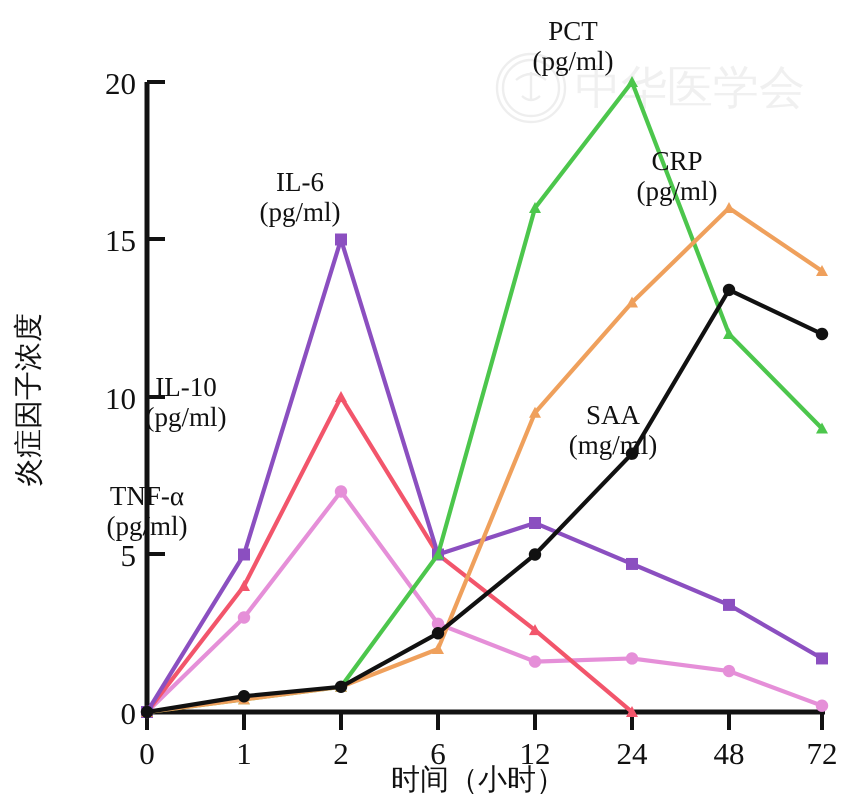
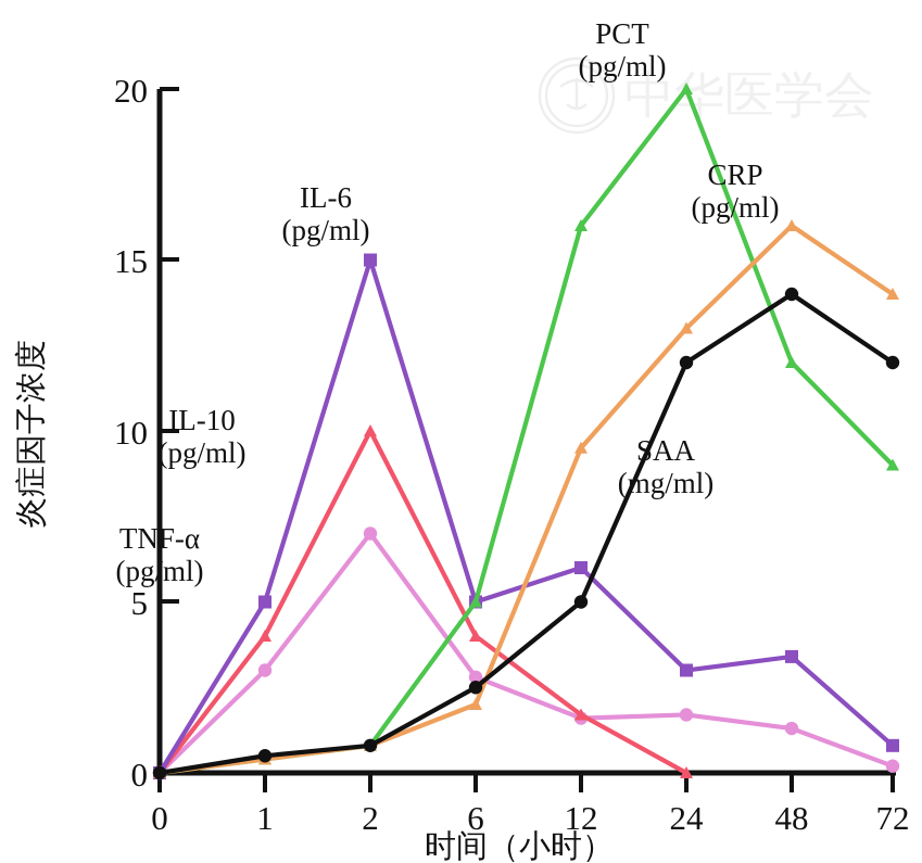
IL-10/6: 5.0 -> 4.0
IL-10/12: 2.6 -> 1.7
IL-6/24: 4.7 -> 3.0
SAA/24: 8.2 -> 12.0
SAA/48: 13.4 -> 14.0
IL-6/72: 1.7 -> 0.8
